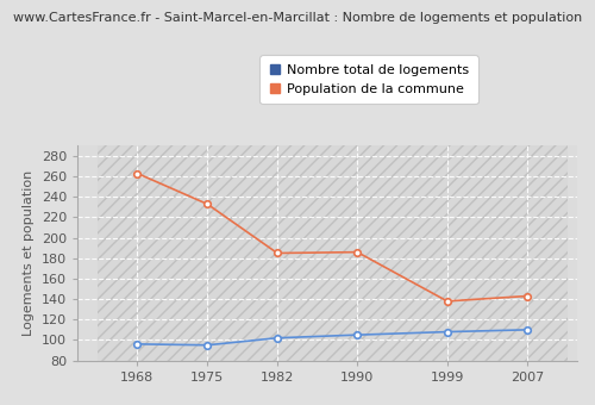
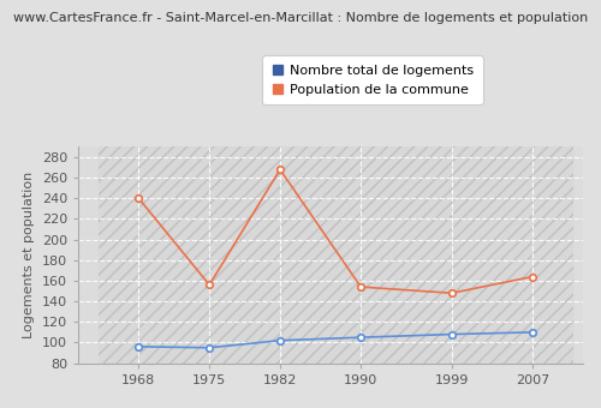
Population de la commune/1968: 263 -> 240
Population de la commune/1975: 233 -> 156
Population de la commune/1982: 185 -> 268
Population de la commune/1990: 186 -> 154
Population de la commune/1999: 138 -> 148
Population de la commune/2007: 143 -> 164
